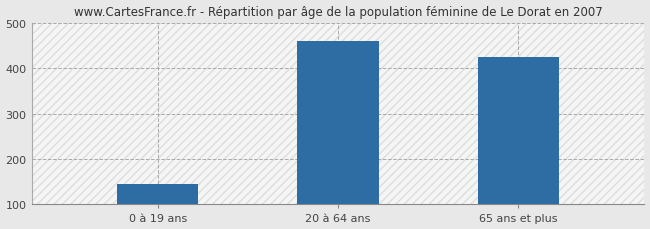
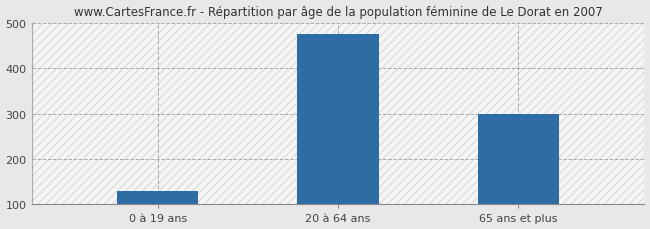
0 à 19 ans: 144 -> 130
20 à 64 ans: 461 -> 475
65 ans et plus: 425 -> 300
